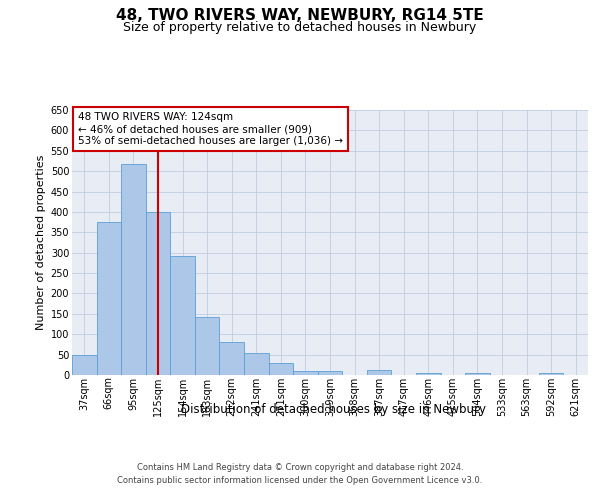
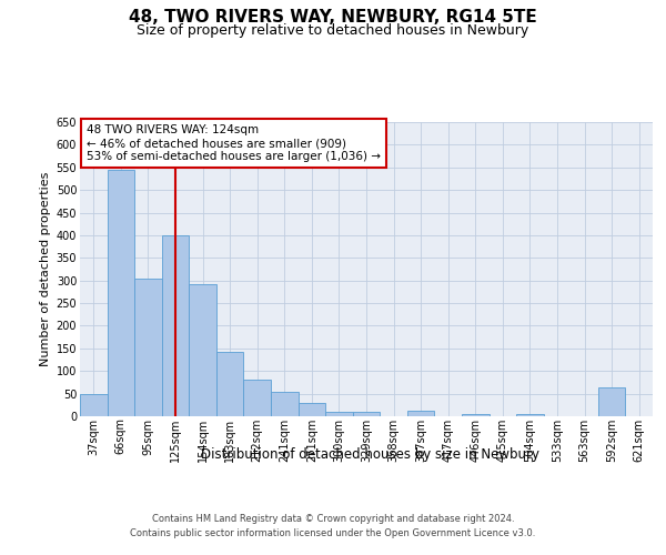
66sqm: 375 -> 545
95sqm: 517 -> 305
592sqm: 5 -> 65
